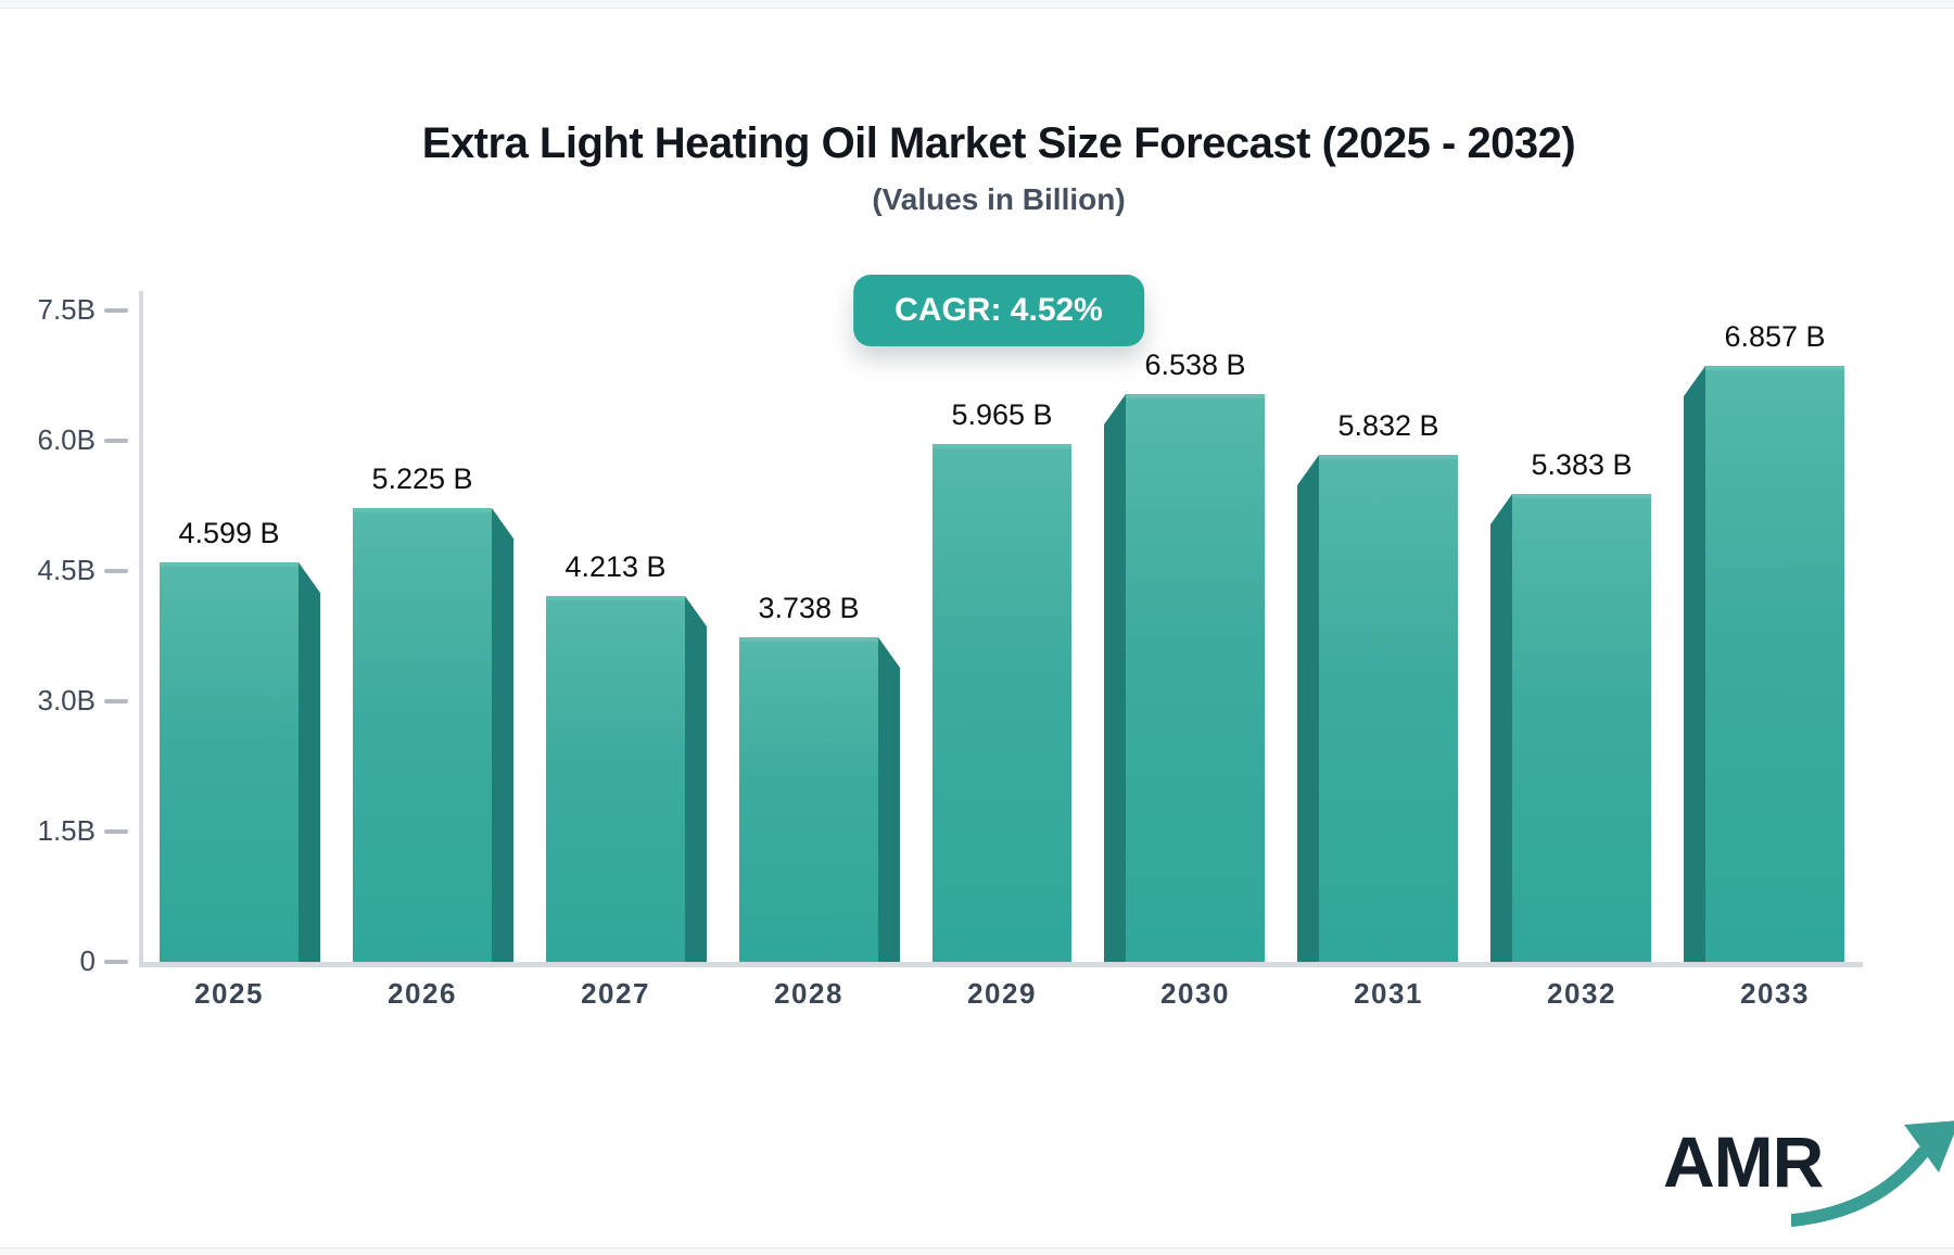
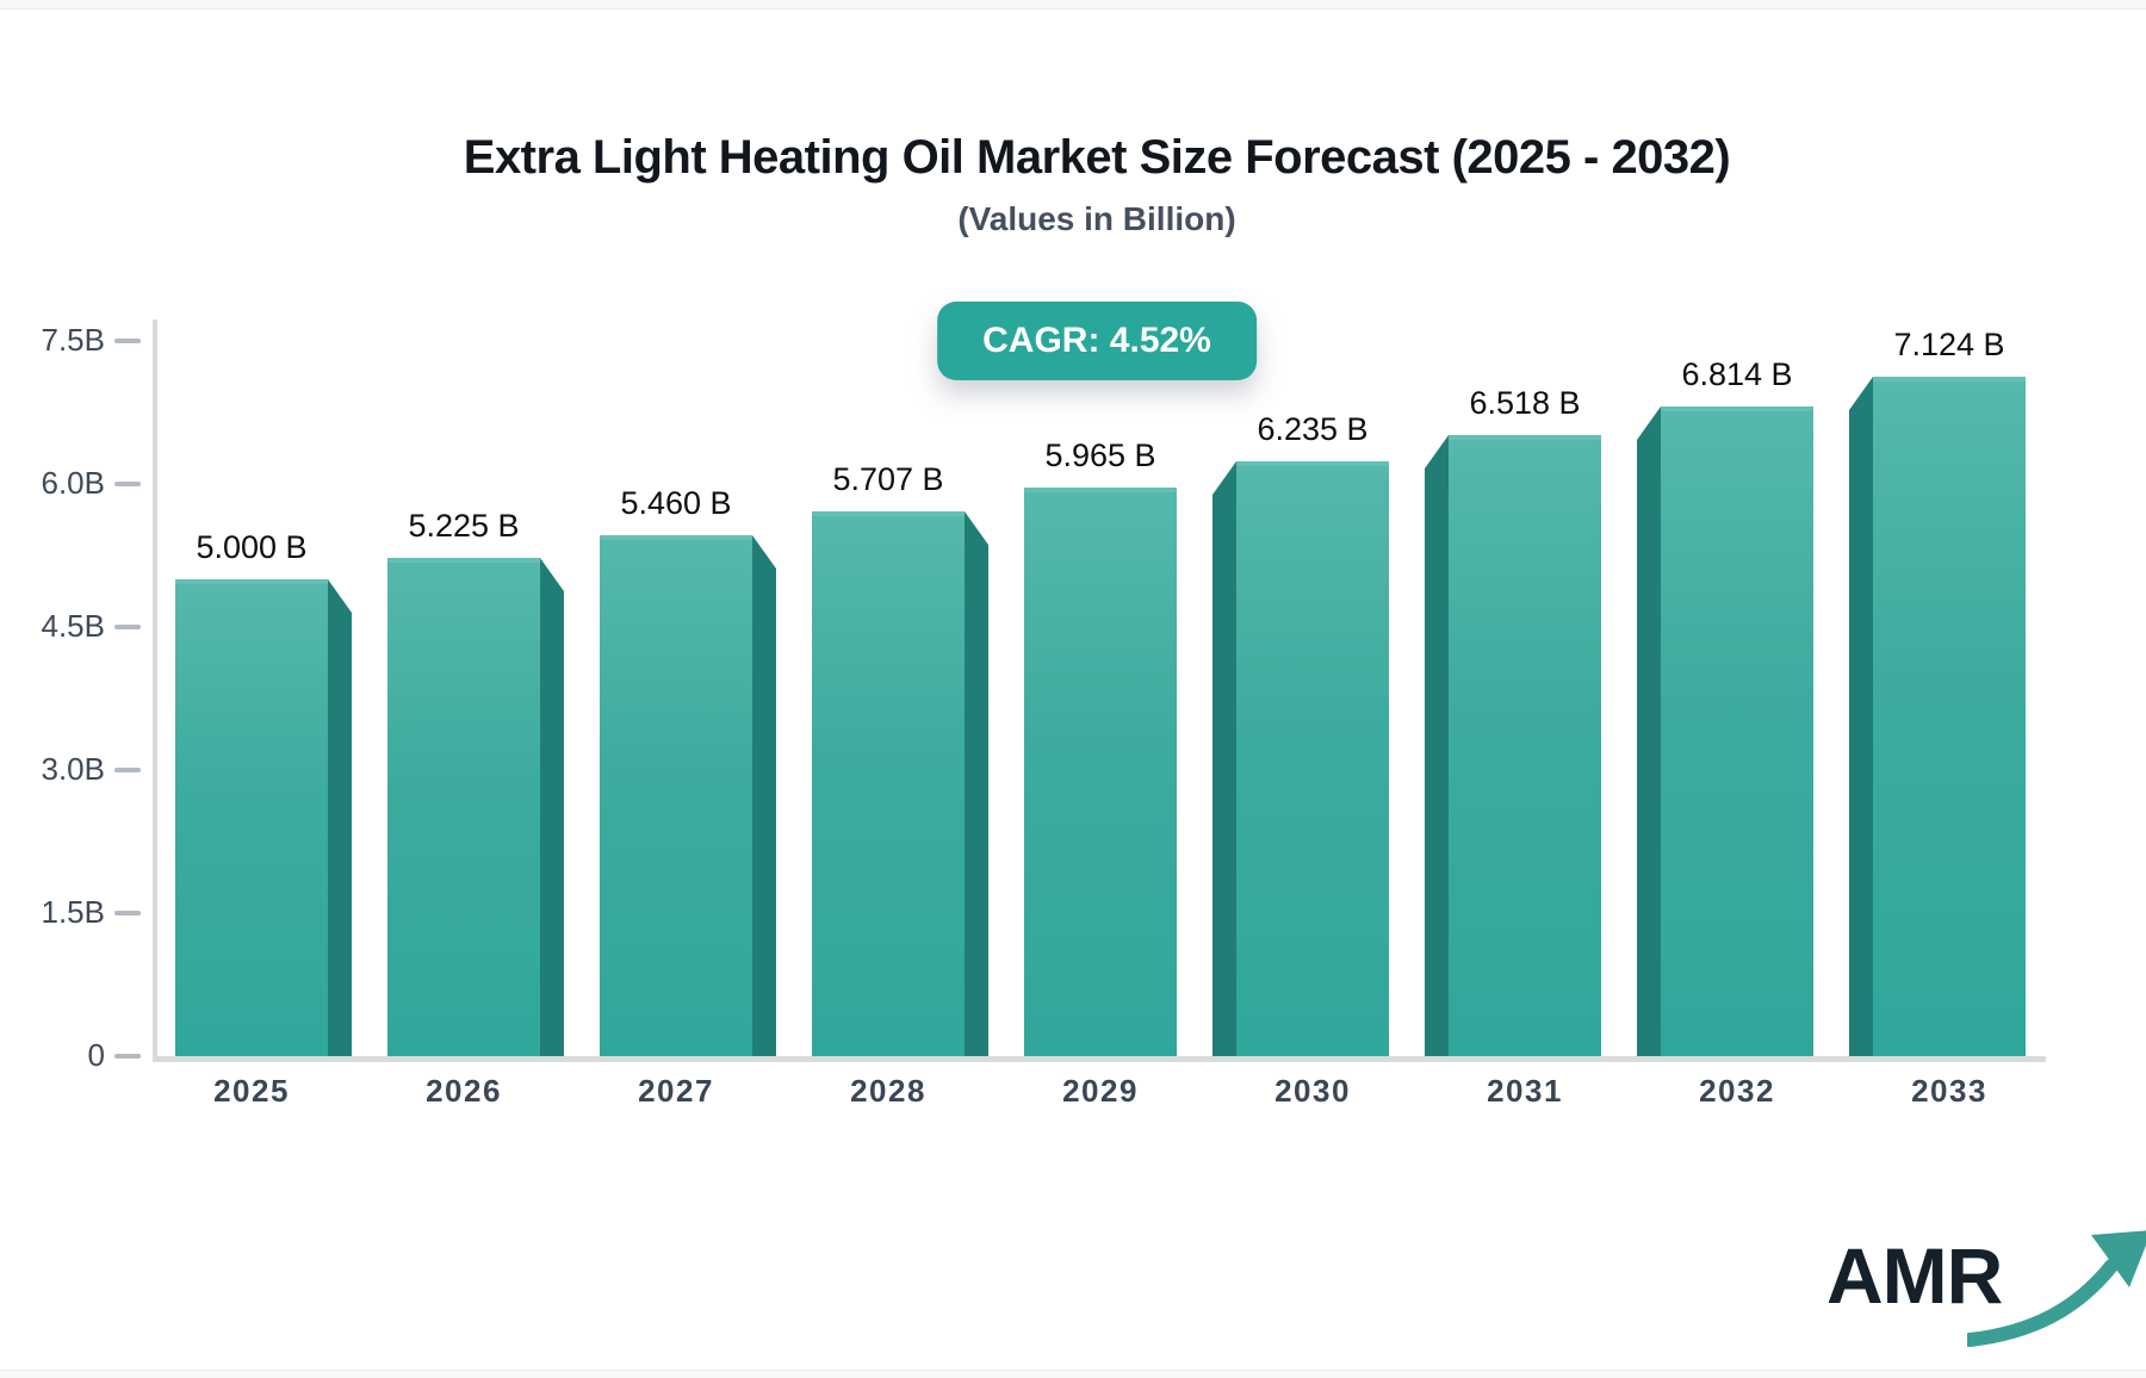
2025: 4.599 -> 5.000
2027: 4.213 -> 5.460
2028: 3.738 -> 5.707
2030: 6.538 -> 6.235
2031: 5.832 -> 6.518
2032: 5.383 -> 6.814
2033: 6.857 -> 7.124
